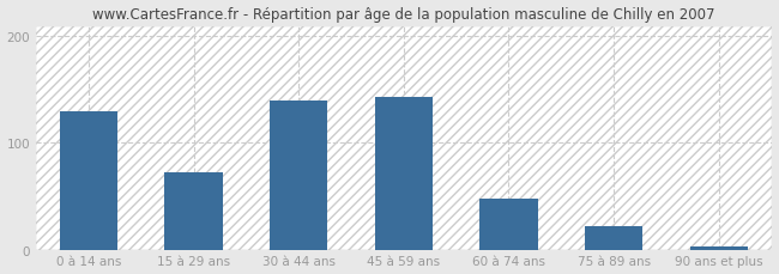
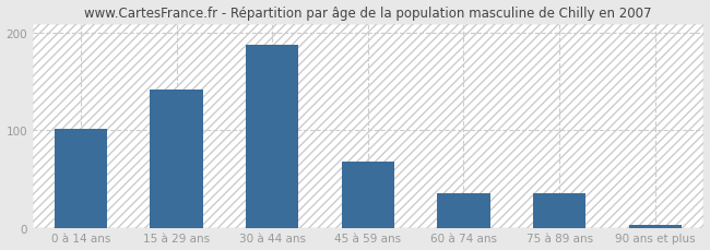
0 à 14 ans: 130 -> 102
15 à 29 ans: 72 -> 142
30 à 44 ans: 140 -> 188
45 à 59 ans: 143 -> 68
60 à 74 ans: 48 -> 36
75 à 89 ans: 22 -> 36
